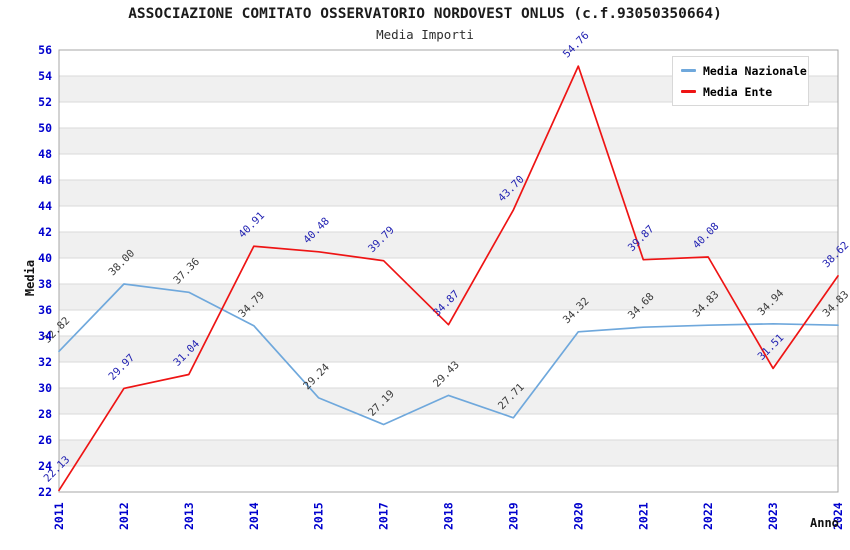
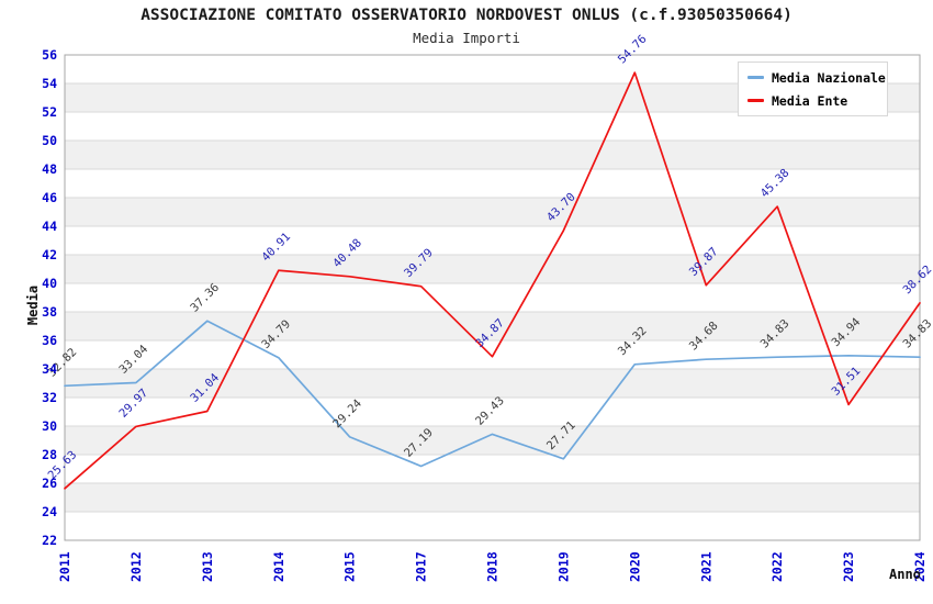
Media Ente/2011: 22.13 -> 25.63
Media Nazionale/2012: 38.00 -> 33.04
Media Ente/2022: 40.08 -> 45.38
